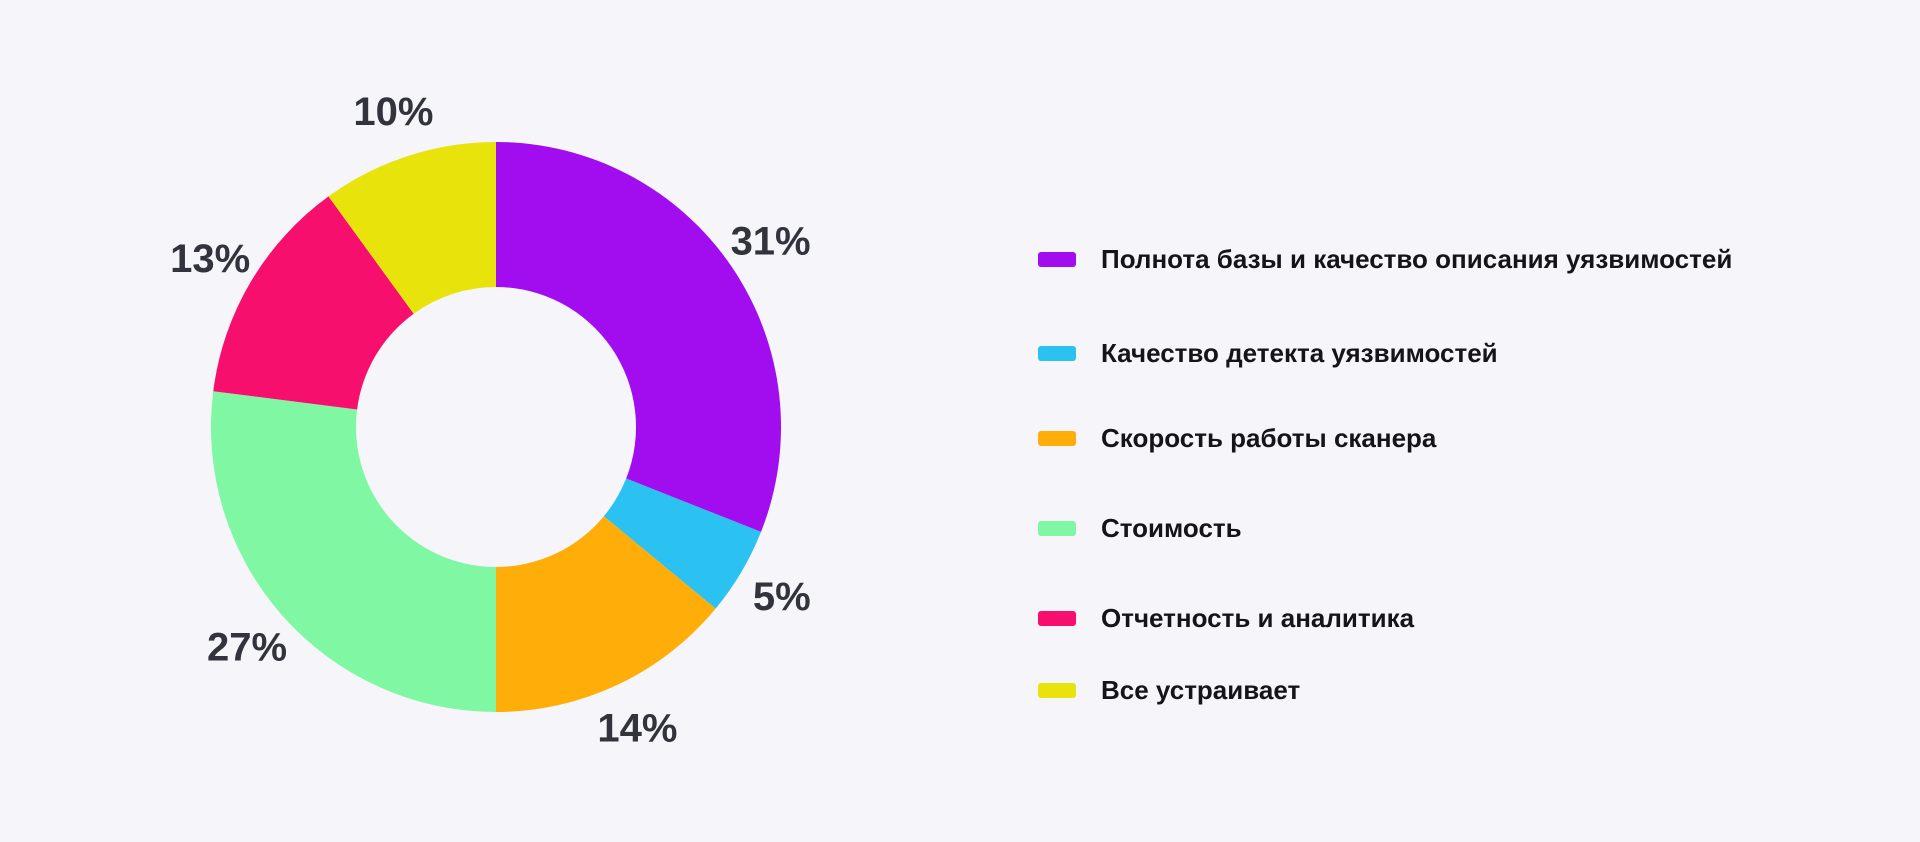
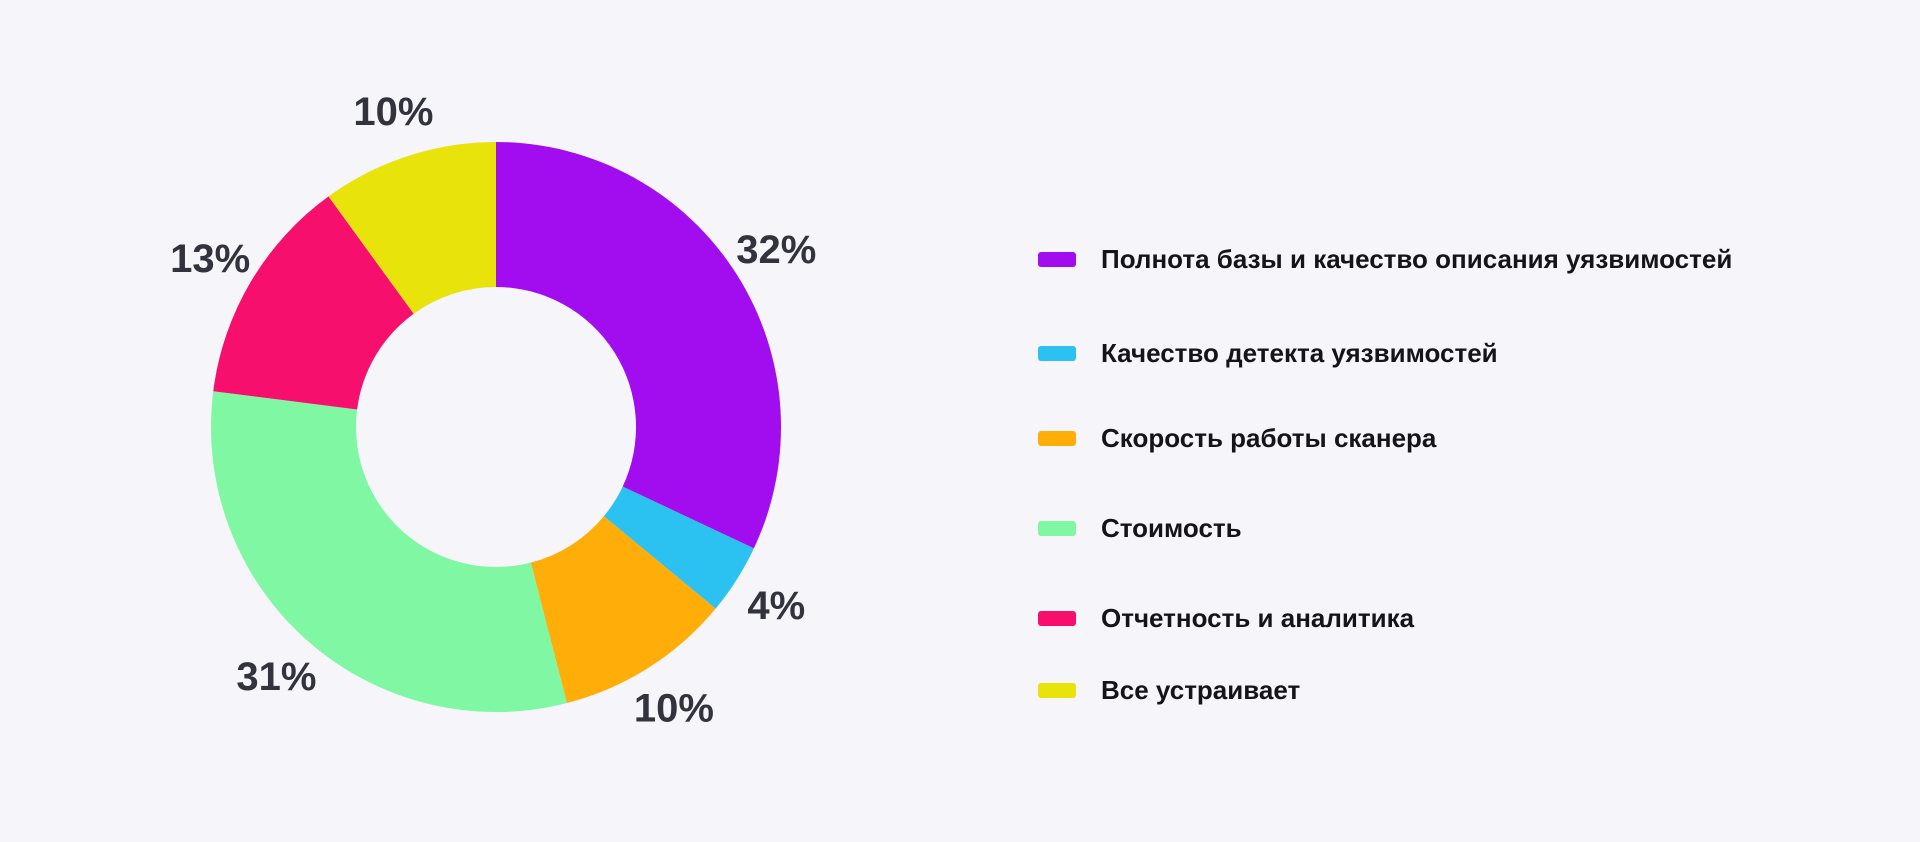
Полнота базы и качество описания уязвимостей: 31% -> 32%
Качество детекта уязвимостей: 5% -> 4%
Скорость работы сканера: 14% -> 10%
Стоимость: 27% -> 31%
